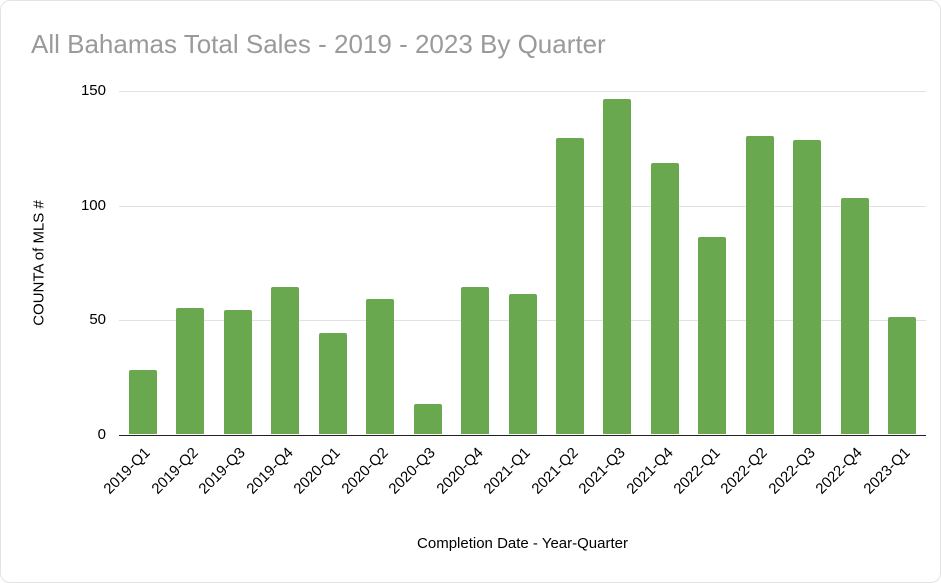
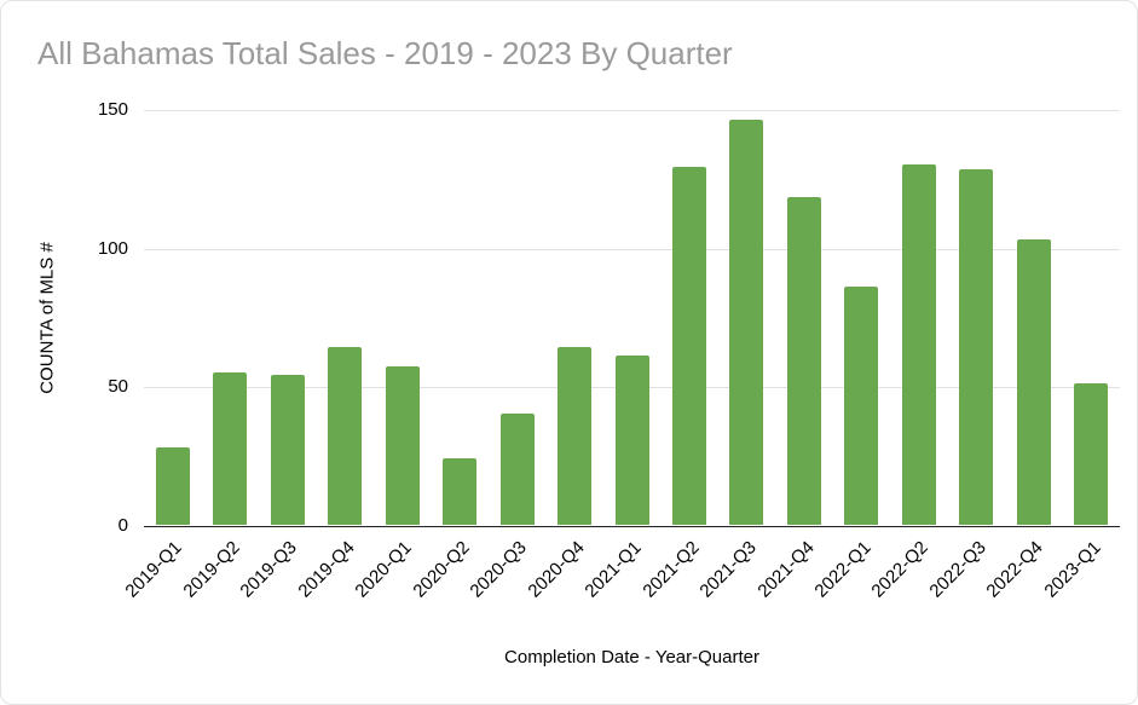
2020-Q1: 44 -> 57
2020-Q2: 59 -> 24
2020-Q3: 13 -> 40
